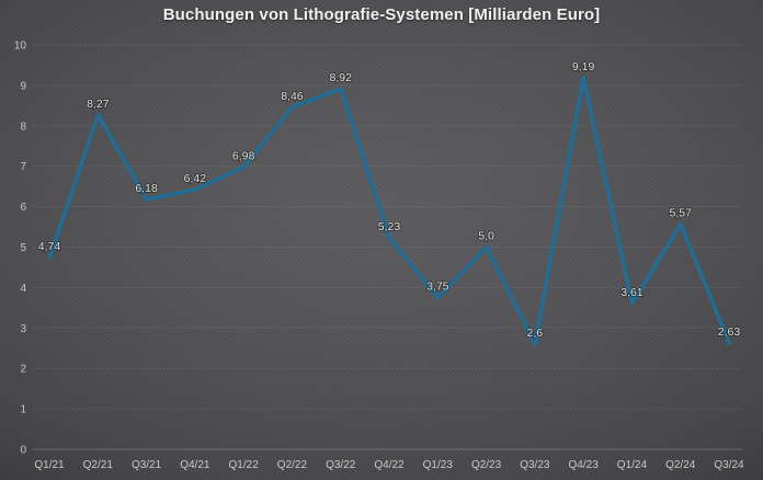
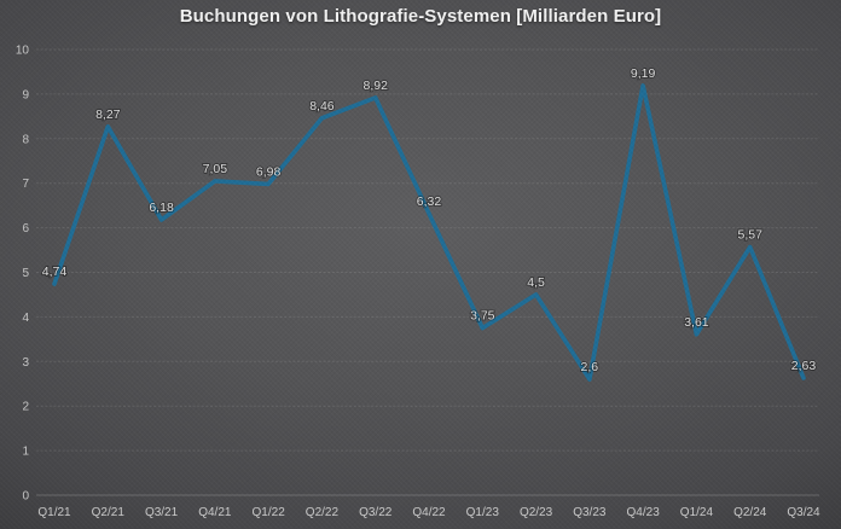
Q4/21: 6,42 -> 7,05
Q4/22: 5,23 -> 6,32
Q2/23: 5,0 -> 4,5
